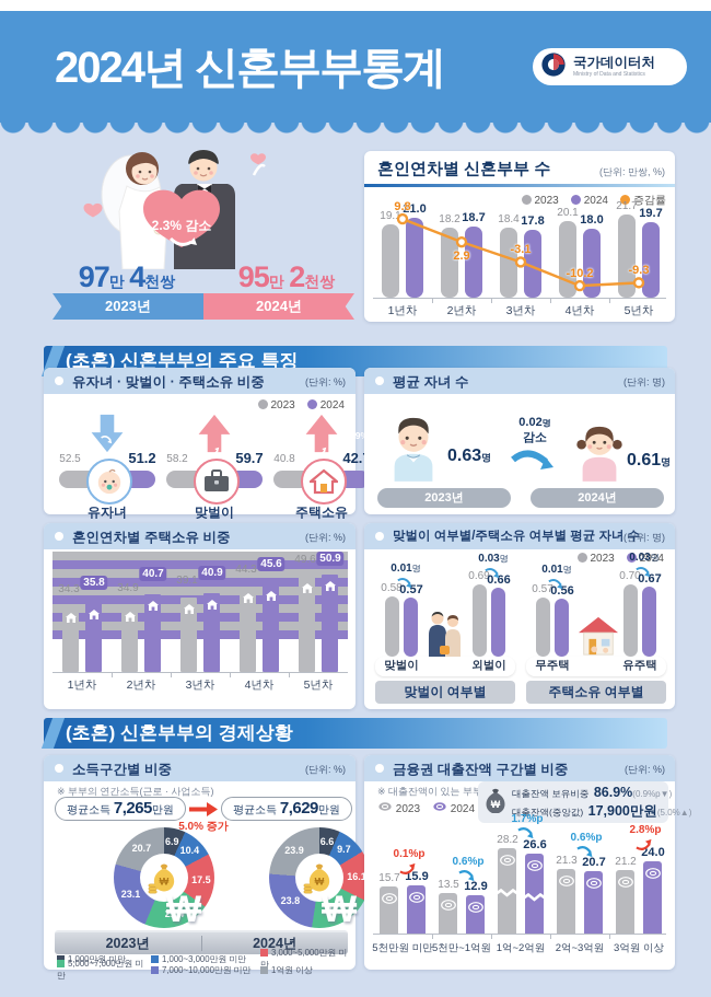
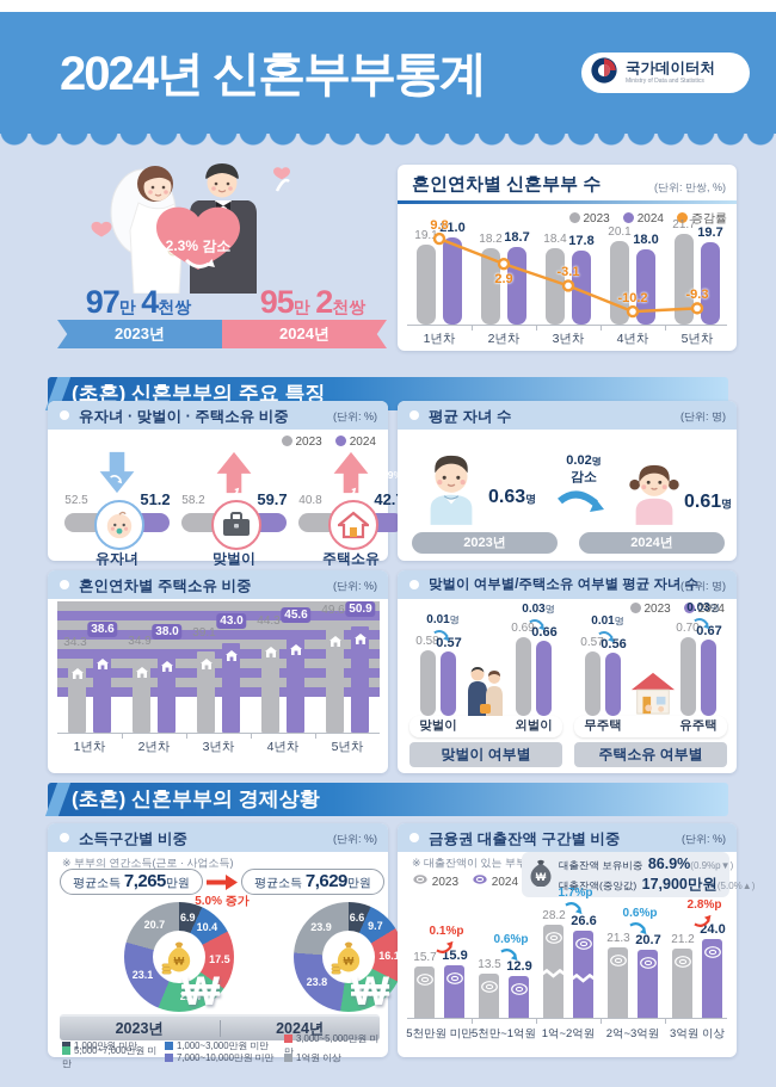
혼인연차별 주택소유 비중/2024/1년차: 35.8 -> 38.6
혼인연차별 주택소유 비중/2024/2년차: 40.7 -> 38.0
혼인연차별 주택소유 비중/2024/3년차: 40.9 -> 43.0
